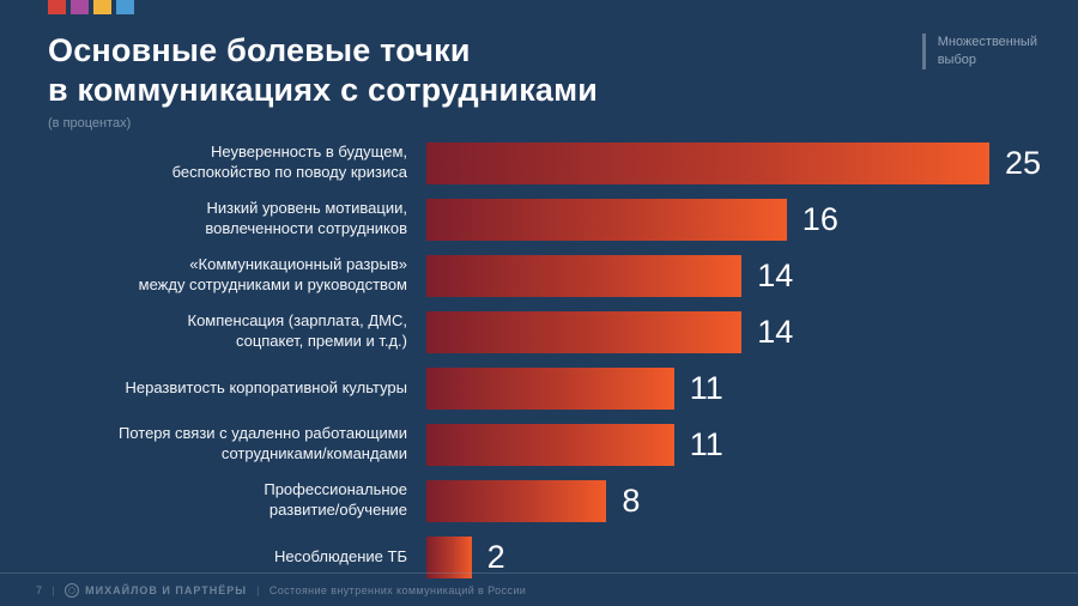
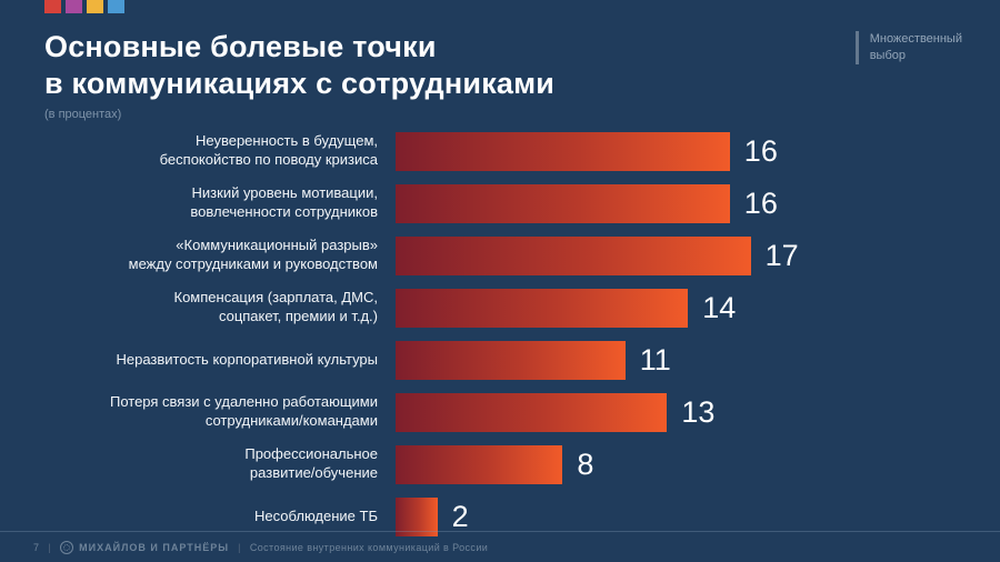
Неуверенность в будущем, беспокойство по поводу кризиса: 25 -> 16
«Коммуникационный разрыв» между сотрудниками и руководством: 14 -> 17
Потеря связи с удаленно работающими сотрудниками/командами: 11 -> 13
